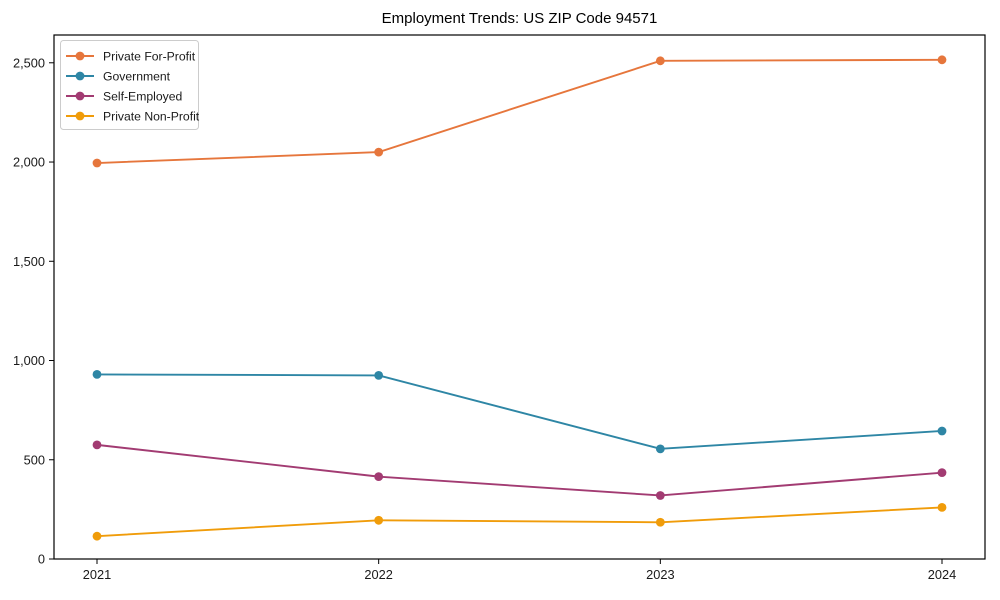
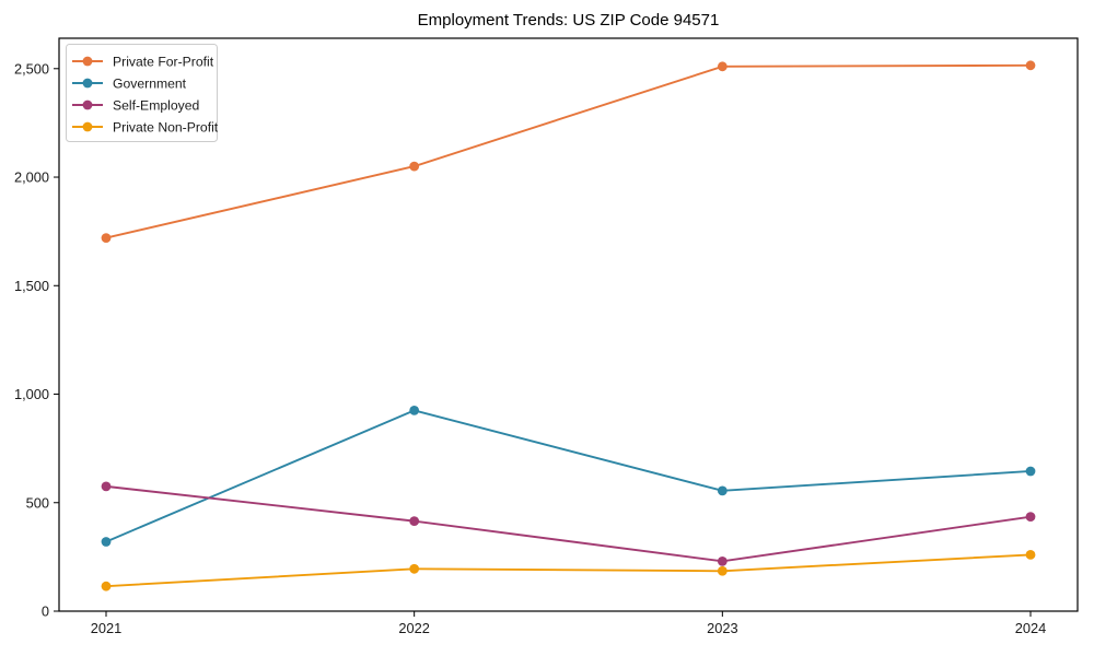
Private For-Profit/2021: 2000 -> 1720
Government/2021: 930 -> 320
Self-Employed/2023: 320 -> 230
